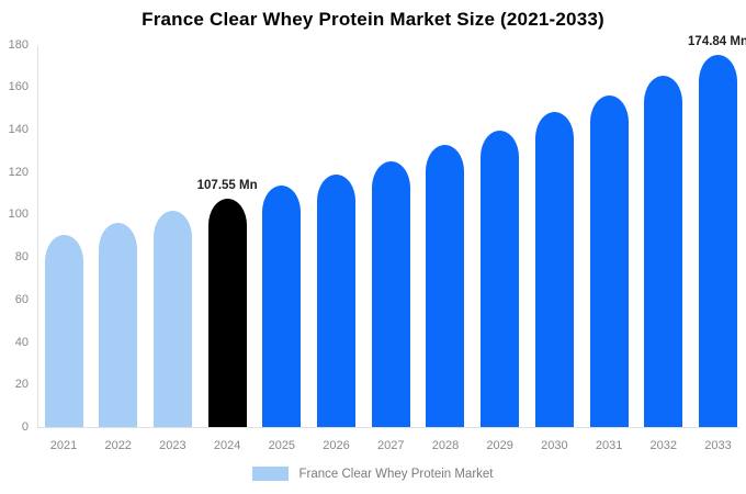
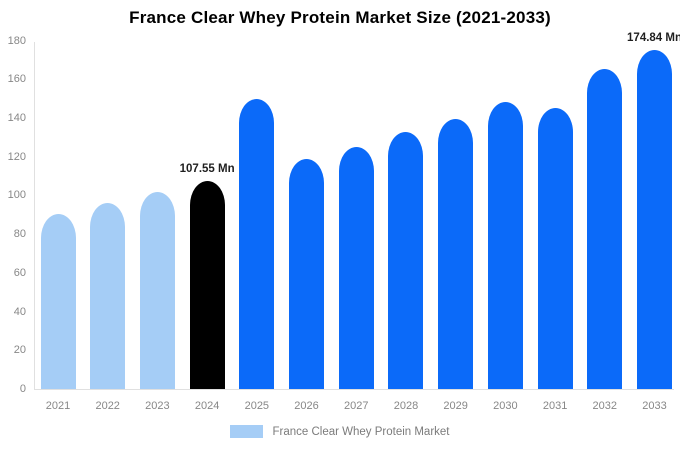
2025: 114 -> 150
2031: 156 -> 145
